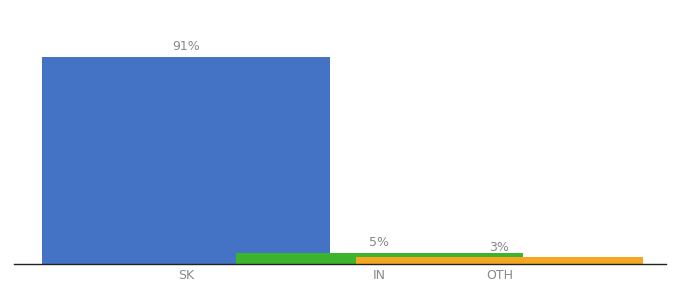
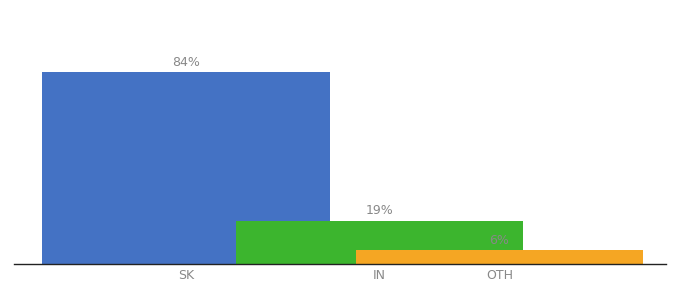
SK: 91% -> 84%
IN: 5% -> 19%
OTH: 3% -> 6%
